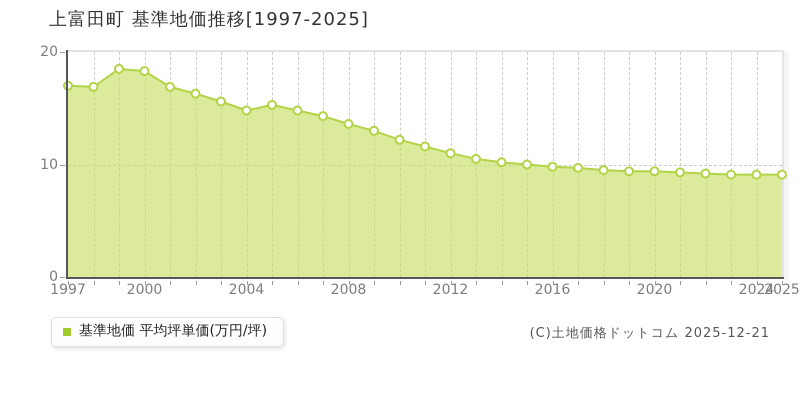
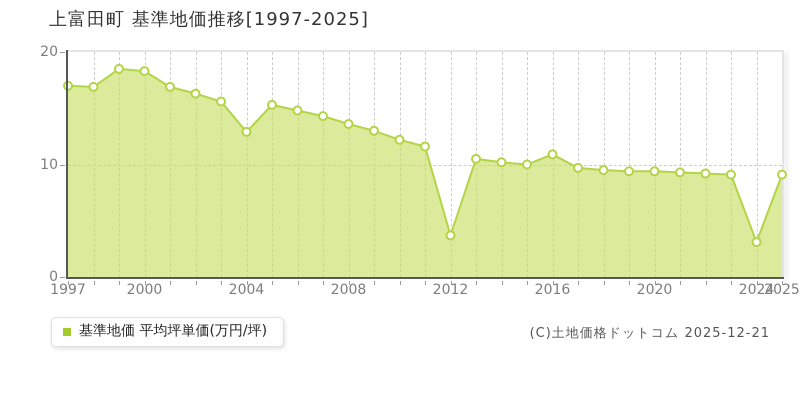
2004: 14.8 -> 12.9
2012: 11.0 -> 3.7
2016: 9.8 -> 10.9
2024: 9.1 -> 3.1
